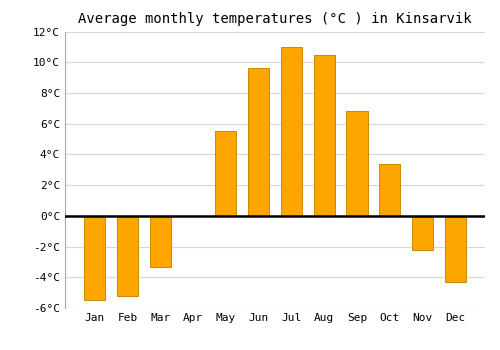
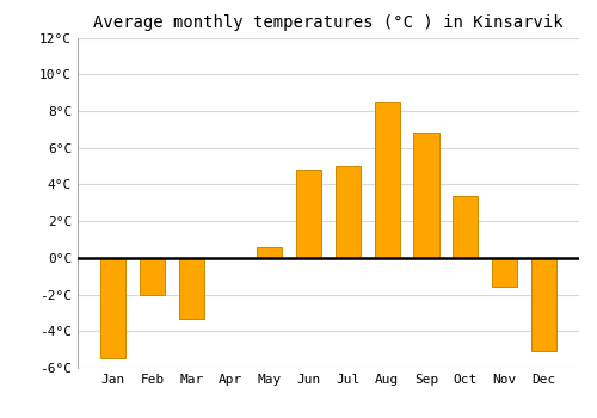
Feb: -5.2°C -> -2.0°C
May: 5.5°C -> 0.6°C
Jun: 9.6°C -> 4.8°C
Jul: 11.0°C -> 5.0°C
Aug: 10.5°C -> 8.5°C
Nov: -2.2°C -> -1.6°C
Dec: -4.3°C -> -5.1°C
